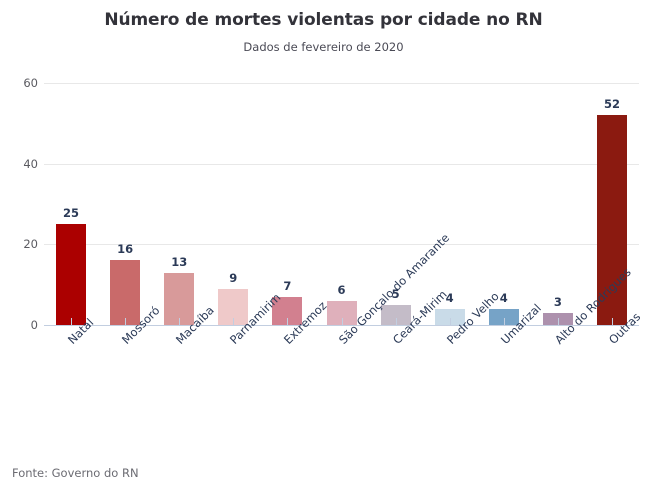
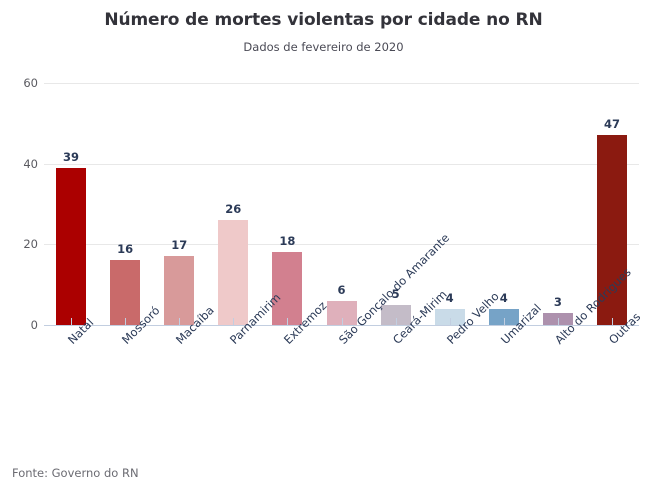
Natal: 25 -> 39
Macaíba: 13 -> 17
Parnamirim: 9 -> 26
Extremoz: 7 -> 18
Outras: 52 -> 47
